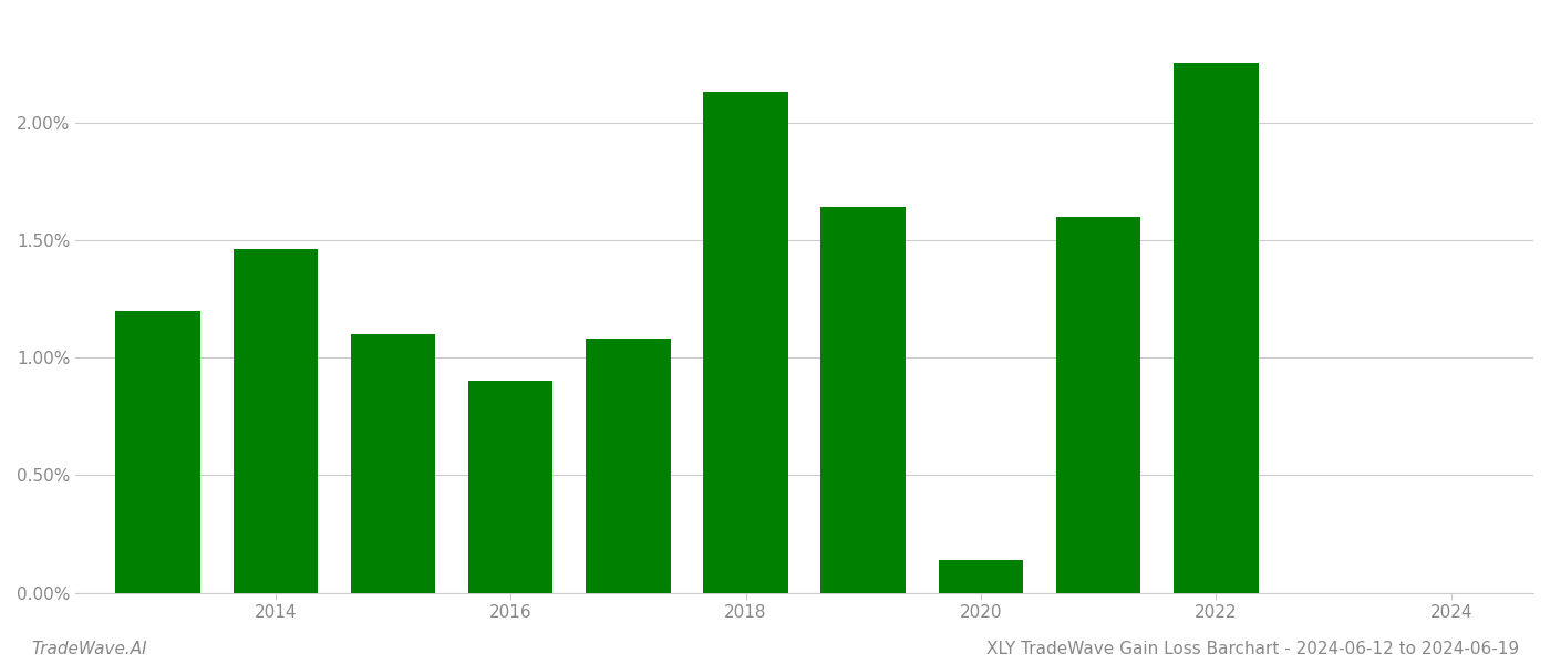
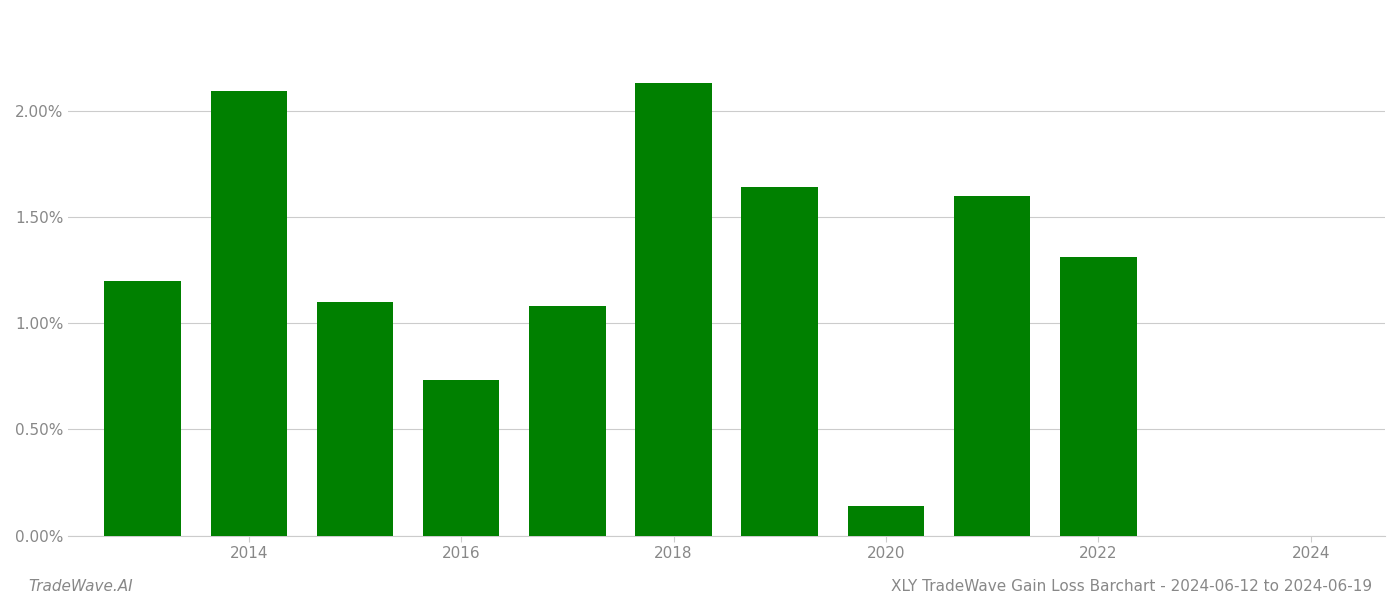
2014: 1.46% -> 2.09%
2016: 0.90% -> 0.73%
2022: 2.25% -> 1.31%
